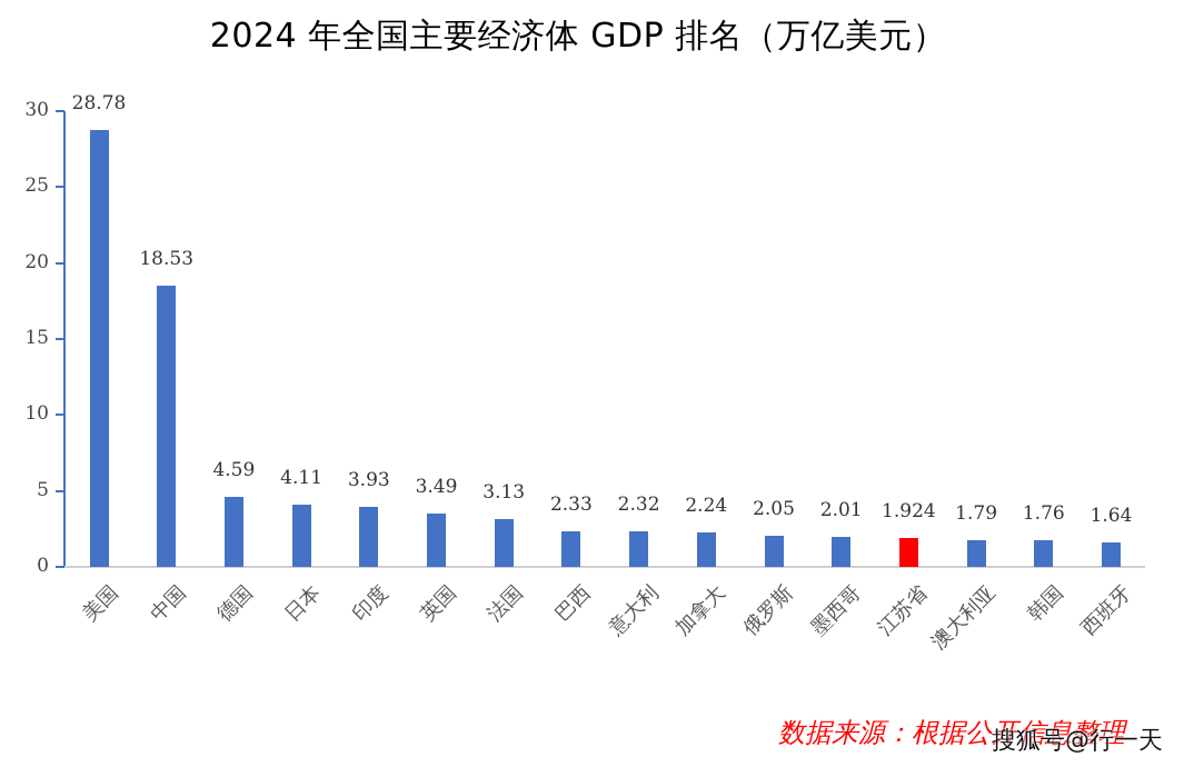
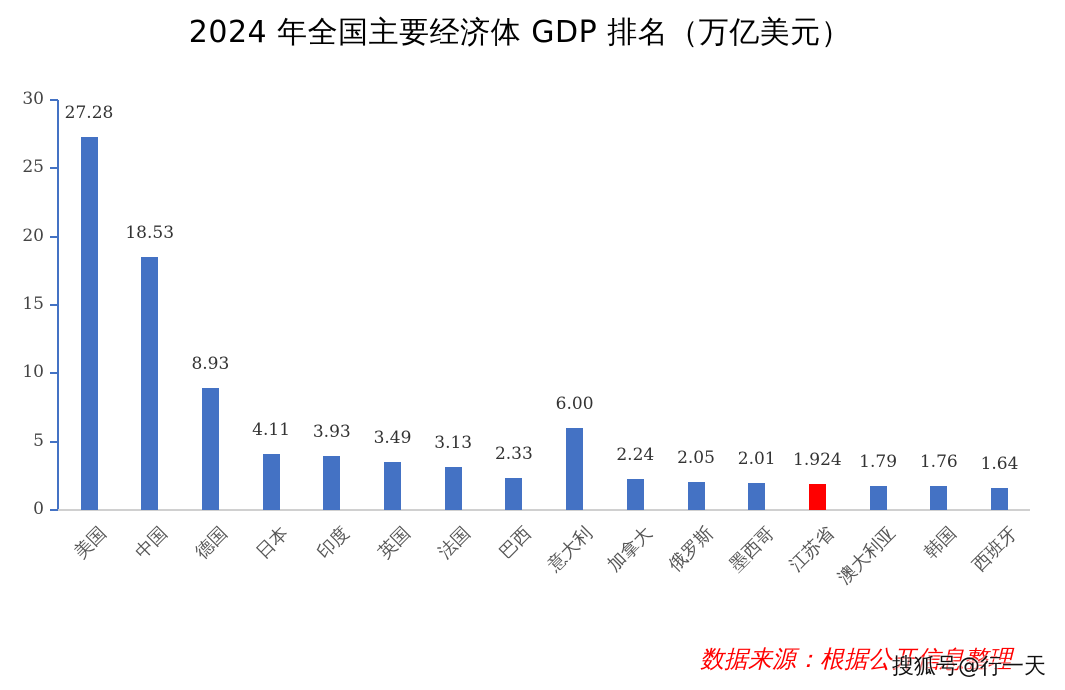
美国: 28.78 -> 27.28
德国: 4.59 -> 8.93
意大利: 2.32 -> 6.00
